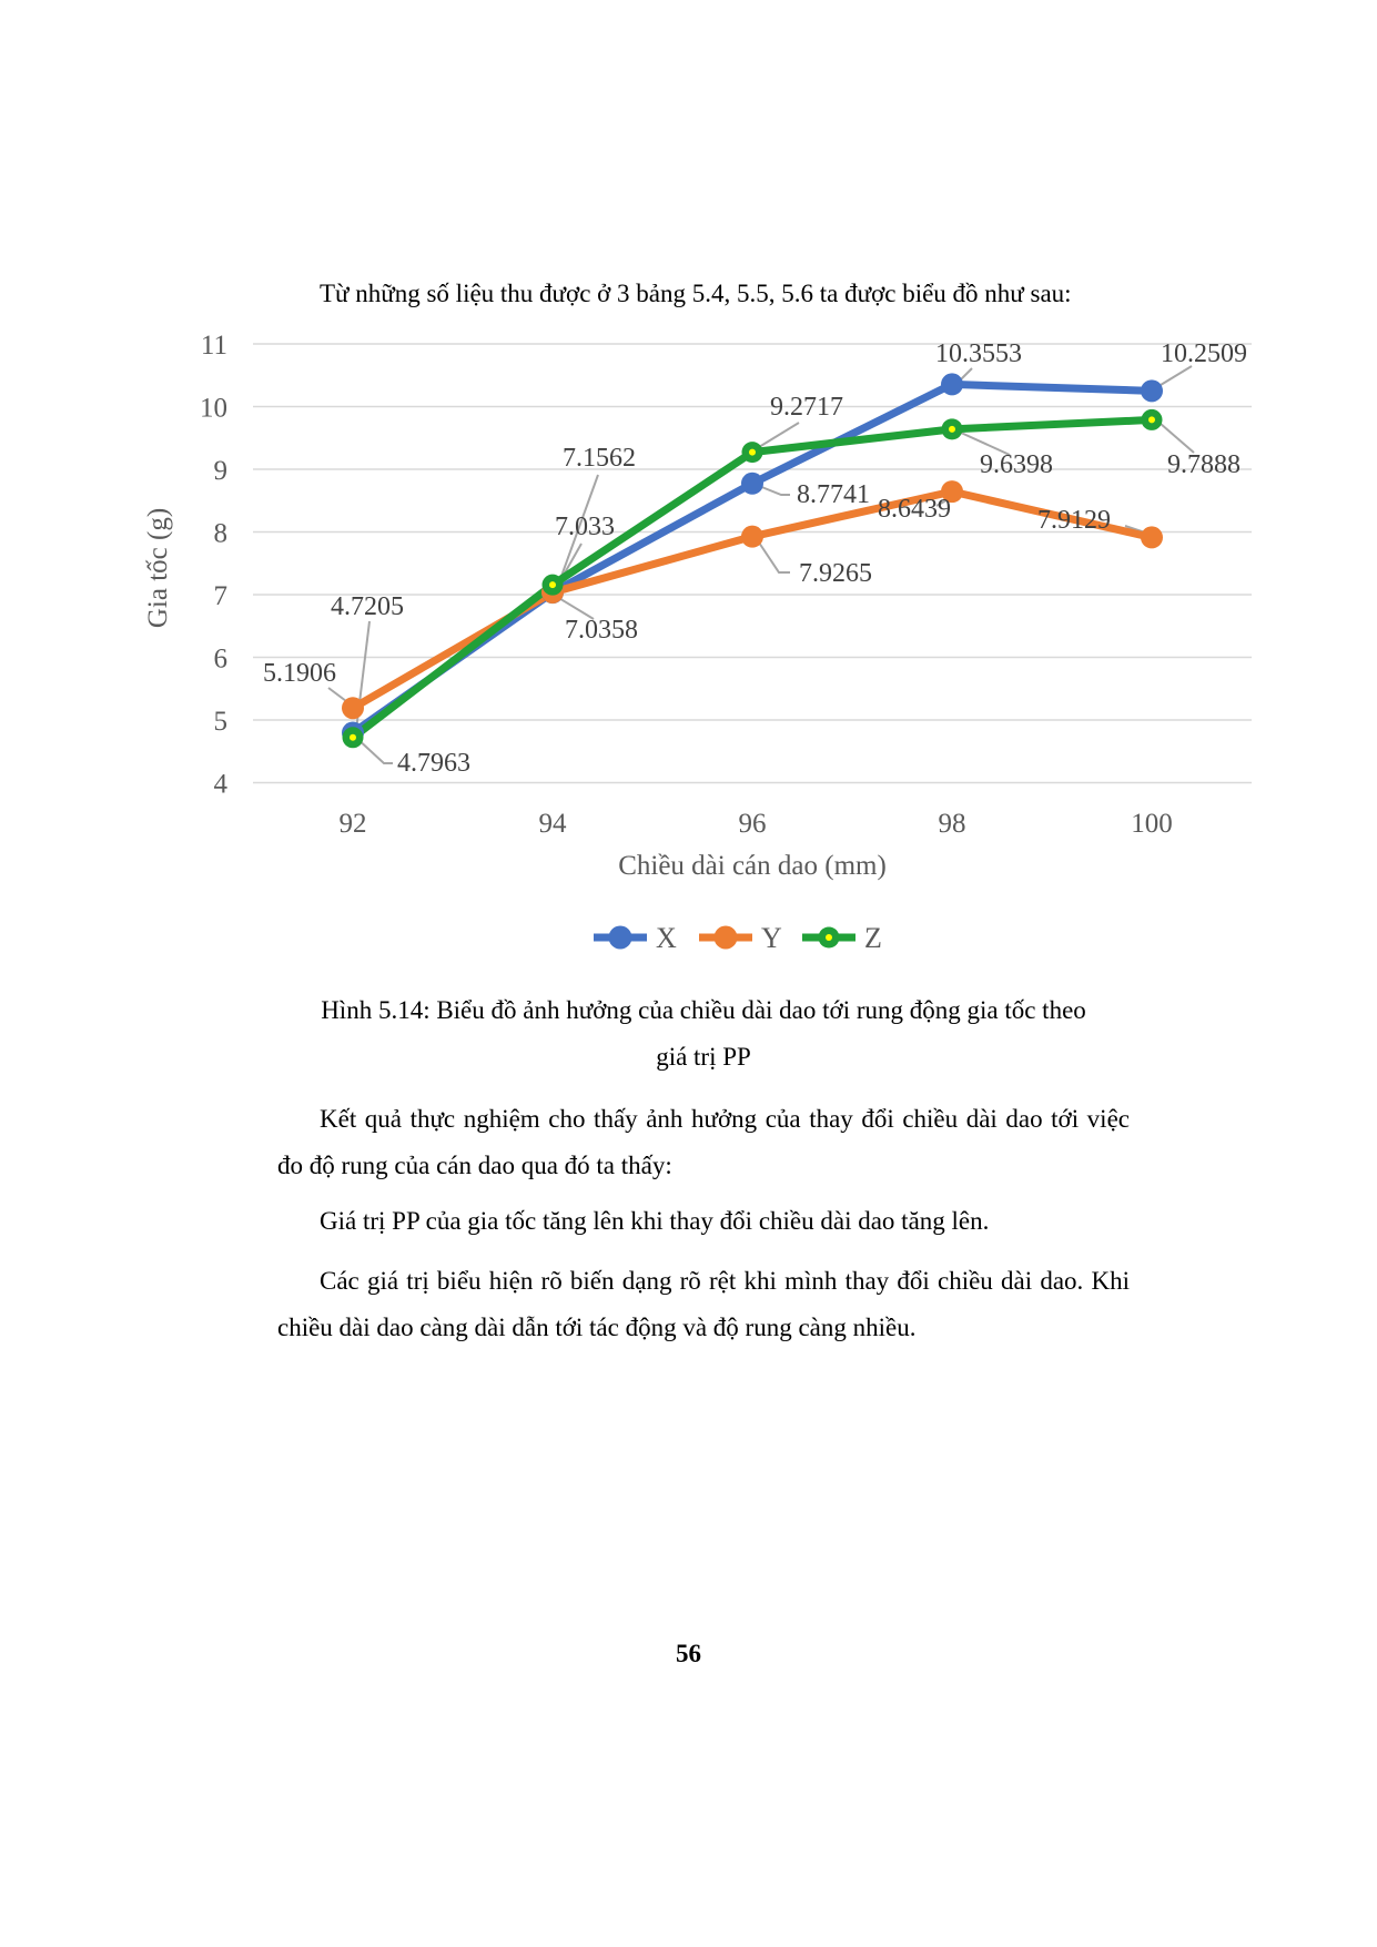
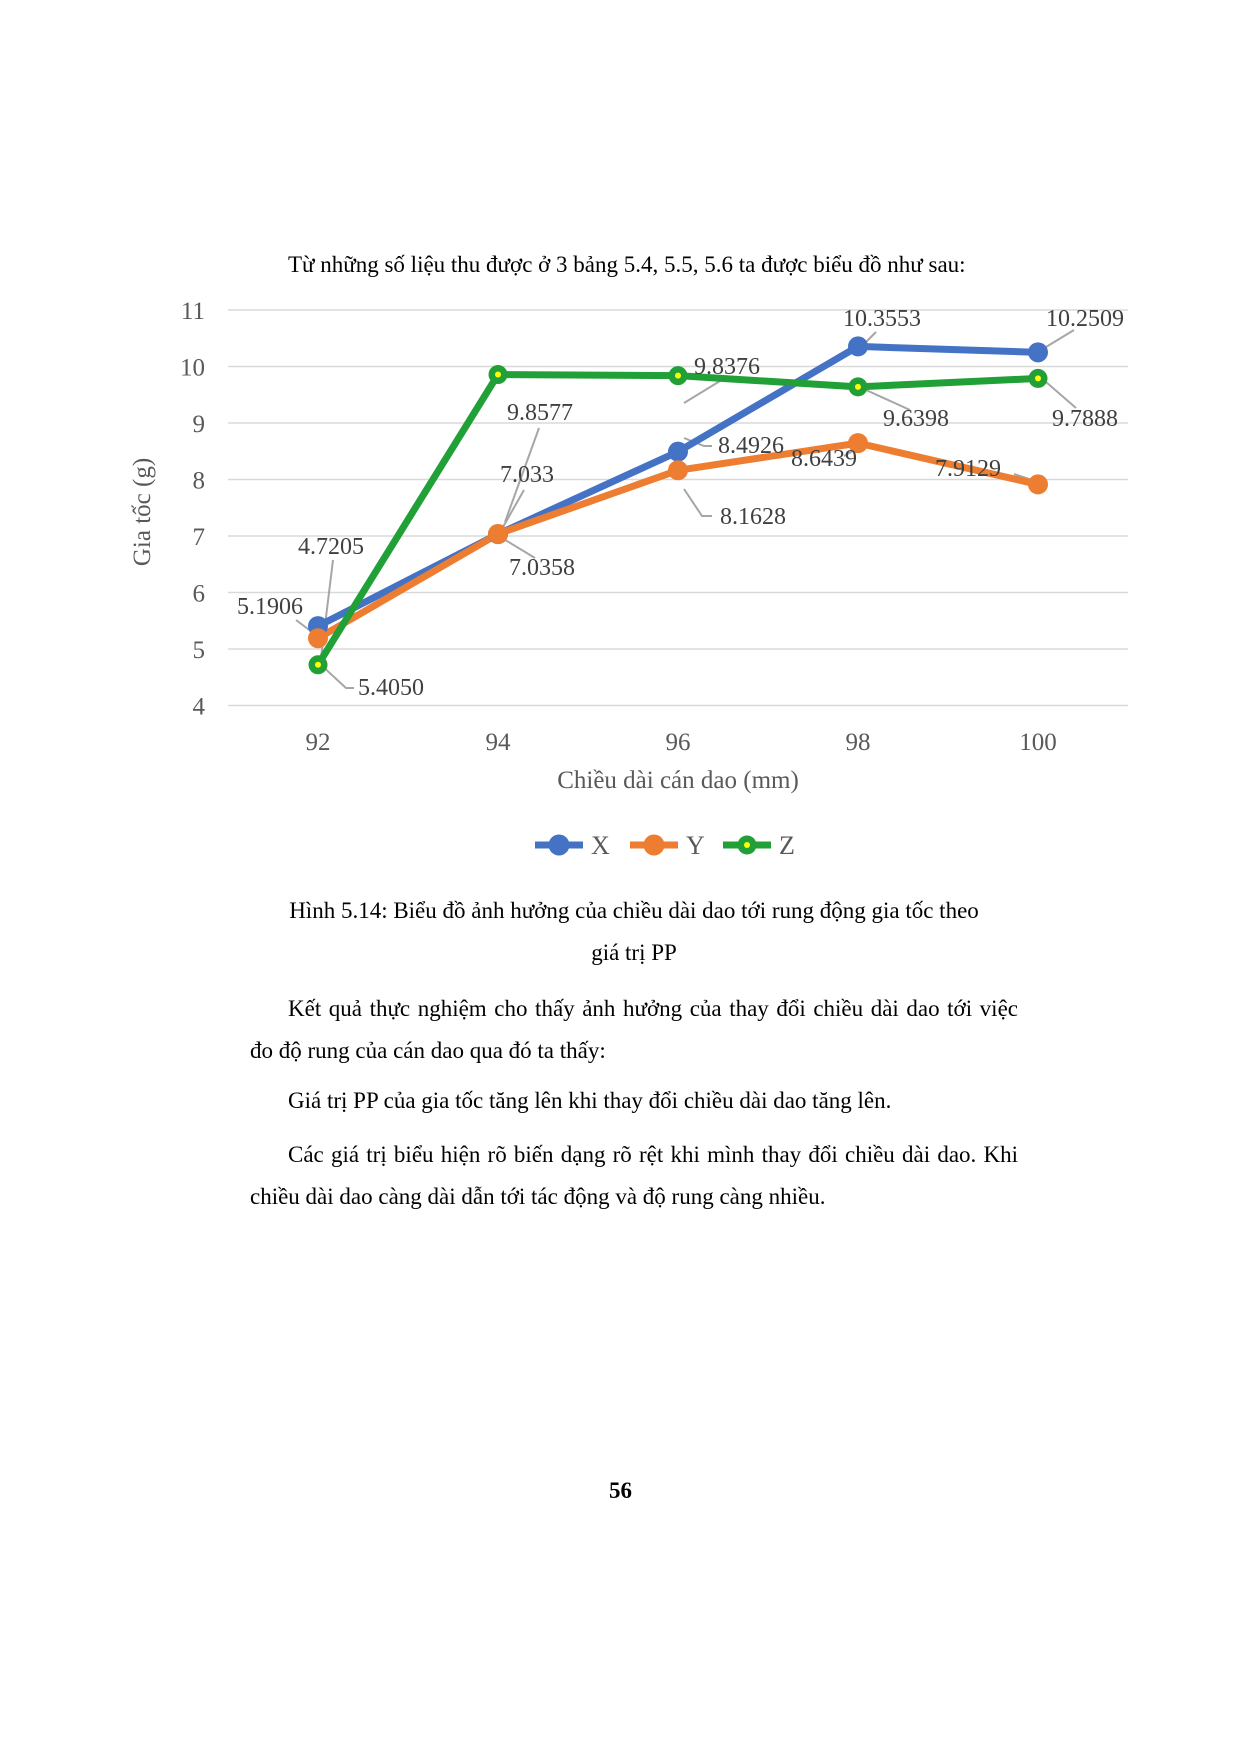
X/92: 4.7963 -> 5.4050
Z/94: 7.1562 -> 9.8577
X/96: 8.7741 -> 8.4926
Y/96: 7.9265 -> 8.1628
Z/96: 9.2717 -> 9.8376
